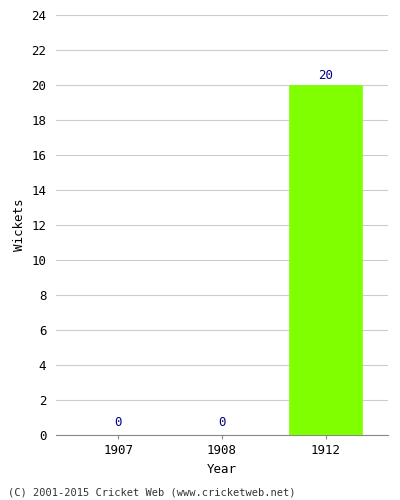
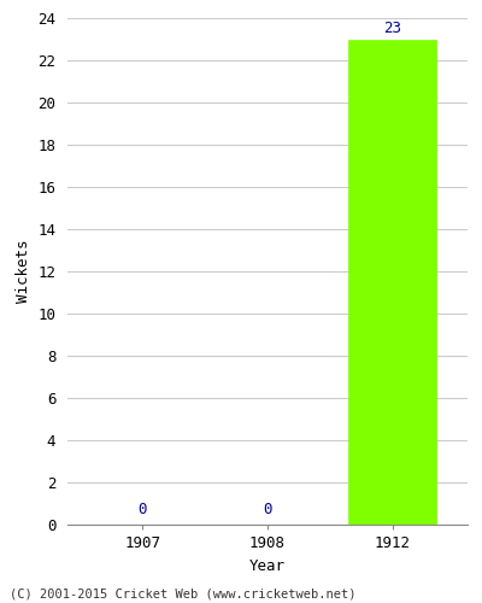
1912: 20 -> 23
